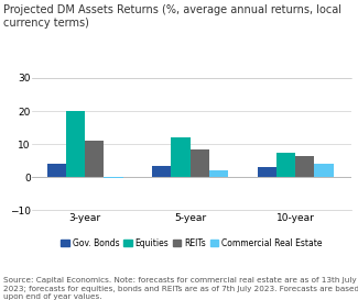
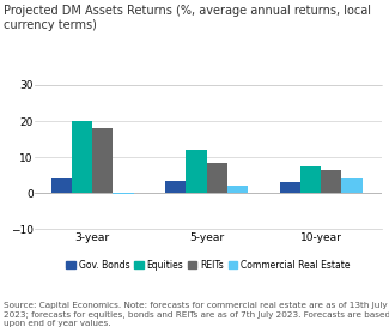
REITs/3-year: 11.0 -> 18.0
